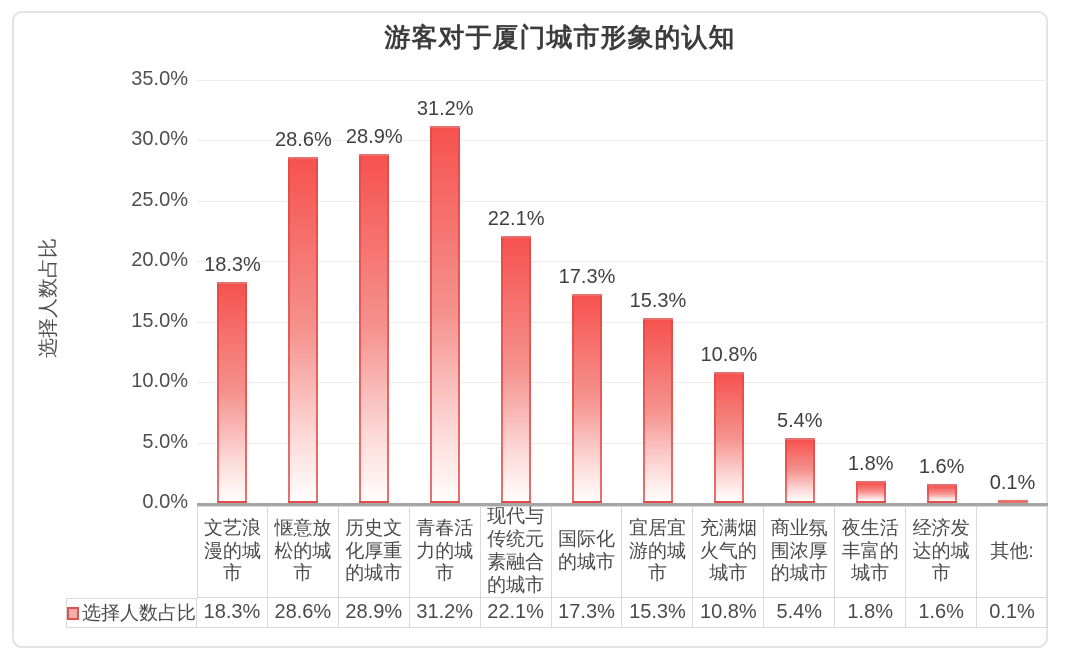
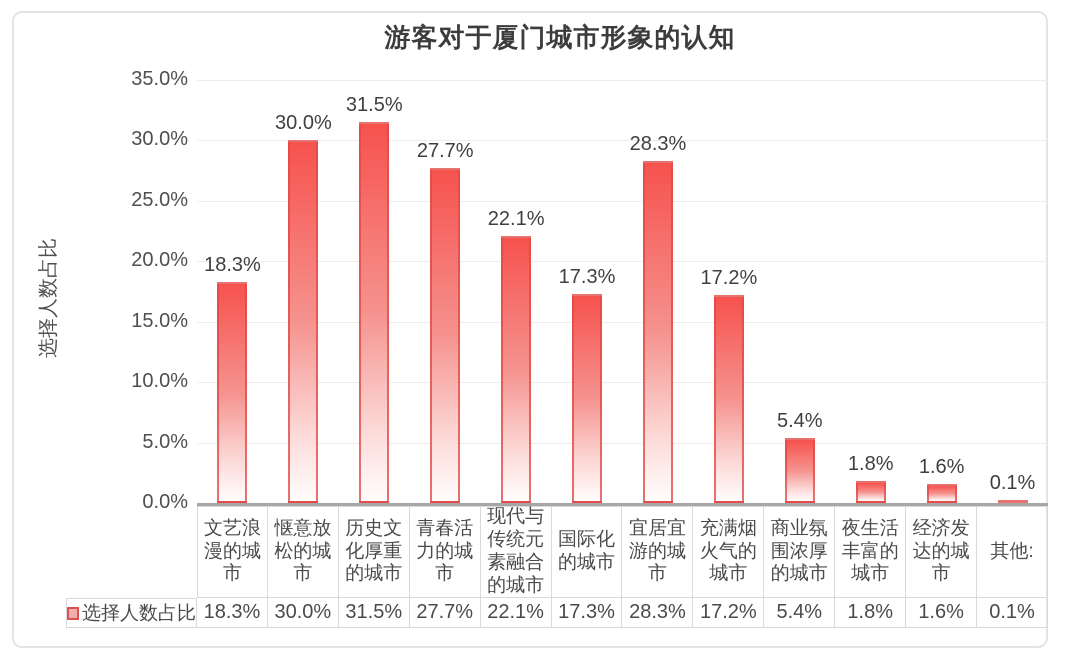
惬意放松的城市: 28.6% -> 30.0%
历史文化厚重的城市: 28.9% -> 31.5%
青春活力的城市: 31.2% -> 27.7%
宜居宜游的城市: 15.3% -> 28.3%
充满烟火气的城市: 10.8% -> 17.2%
